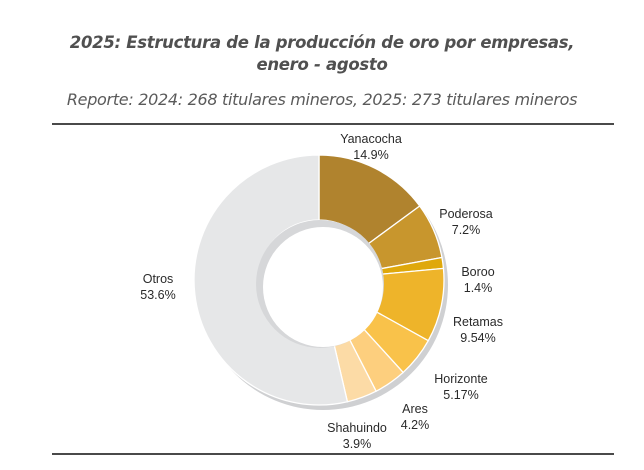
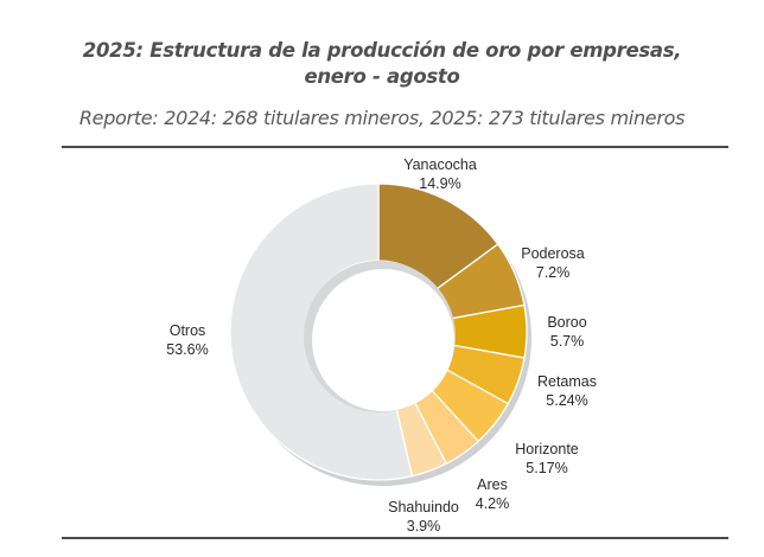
Boroo: 1.4% -> 5.7%
Retamas: 9.54% -> 5.24%
